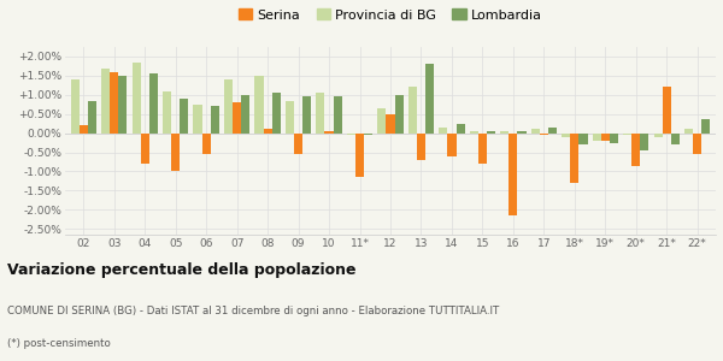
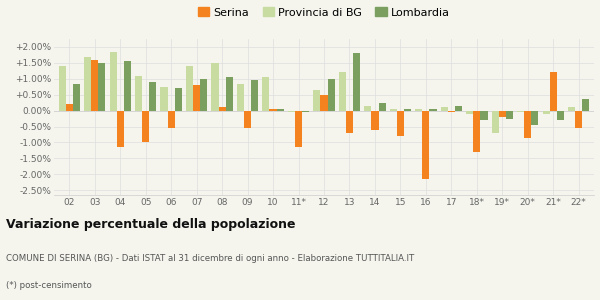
Serina/04: -0.80% -> -1.15%
Lombardia/10: 0.95% -> 0.05%
Provincia di BG/19*: -0.20% -> -0.70%
